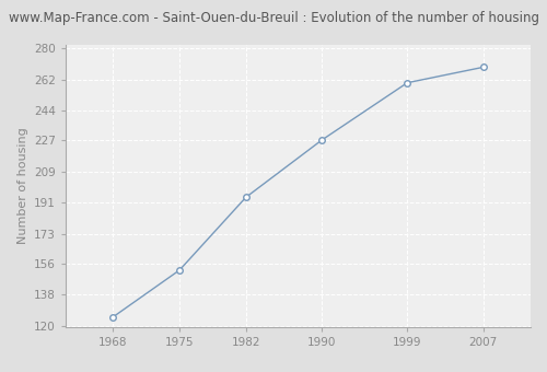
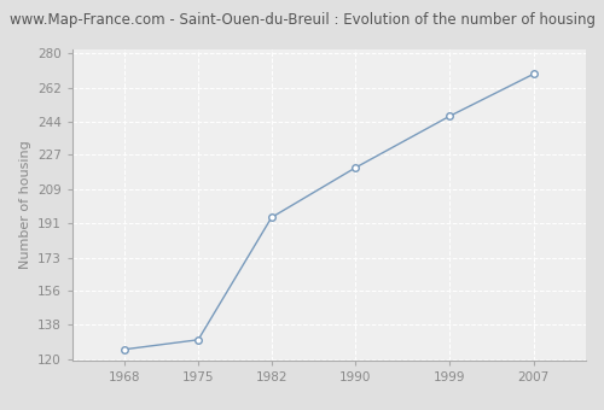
1975: 152 -> 130
1990: 227 -> 220
1999: 260 -> 247
